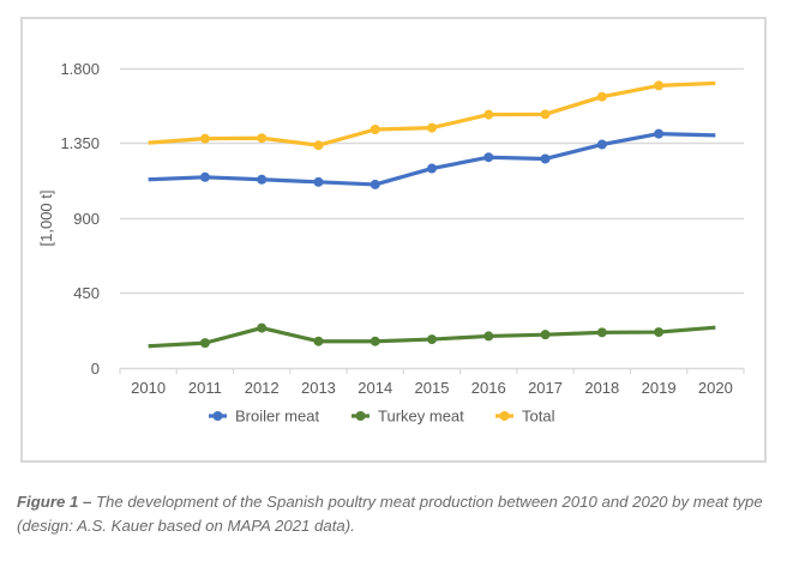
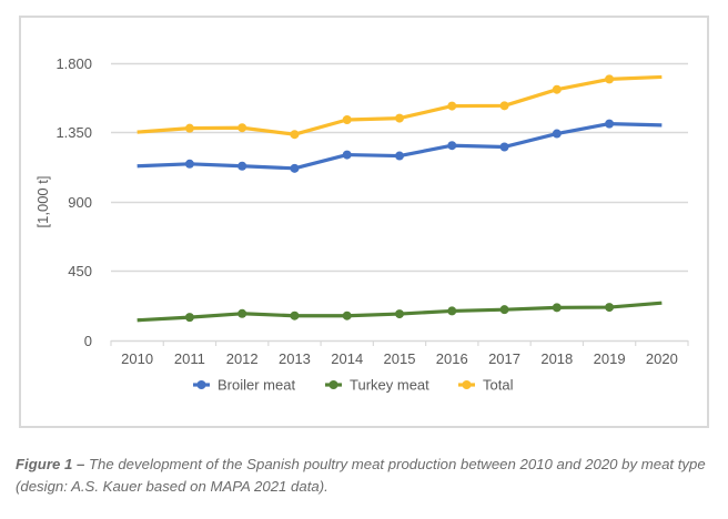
Turkey meat/2012: 240 -> 170
Broiler meat/2014: 1100 -> 1200
